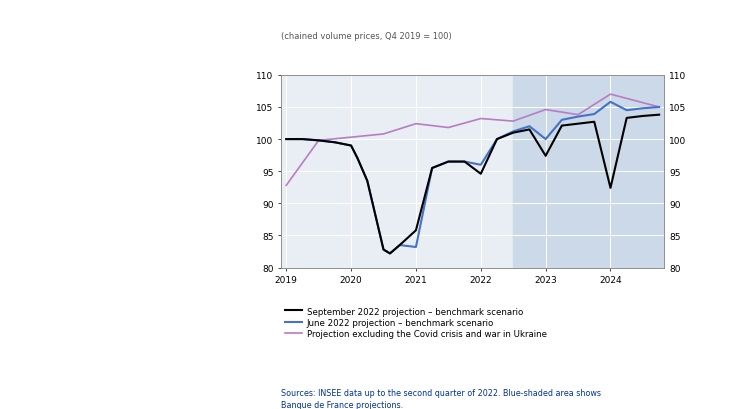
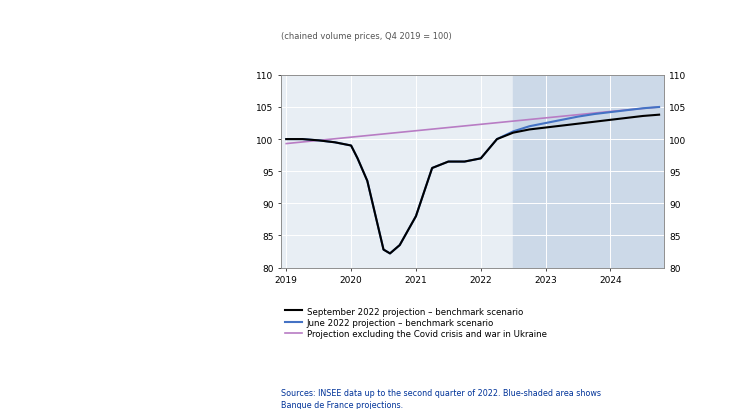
Projection excluding the Covid crisis and war in Ukraine/2019: 92.8 -> 99.3
September 2022 projection – benchmark scenario/2021: 85.8 -> 88.0
June 2022 projection – benchmark scenario/2021: 83.2 -> 88.0
Projection excluding the Covid crisis and war in Ukraine/2021: 102.4 -> 101.3
September 2022 projection – benchmark scenario/2022: 94.6 -> 97.0
June 2022 projection – benchmark scenario/2022: 96.0 -> 97.0
Projection excluding the Covid crisis and war in Ukraine/2022: 103.2 -> 102.3
September 2022 projection – benchmark scenario/2023: 97.4 -> 101.8
June 2022 projection – benchmark scenario/2023: 100.0 -> 102.5
Projection excluding the Covid crisis and war in Ukraine/2023: 104.6 -> 103.3
September 2022 projection – benchmark scenario/2024: 92.4 -> 103.0
June 2022 projection – benchmark scenario/2024: 105.8 -> 104.2
Projection excluding the Covid crisis and war in Ukraine/2024: 107.0 -> 104.3
